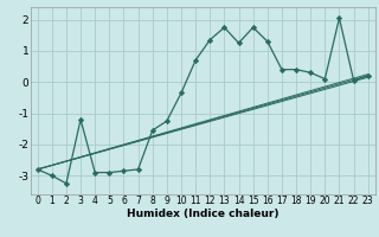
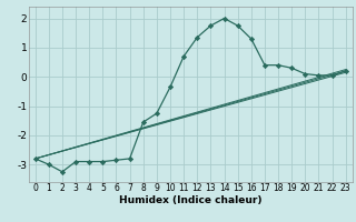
3: -1.20 -> -2.90
14: 1.25 -> 2.00
21: 2.05 -> 0.05
